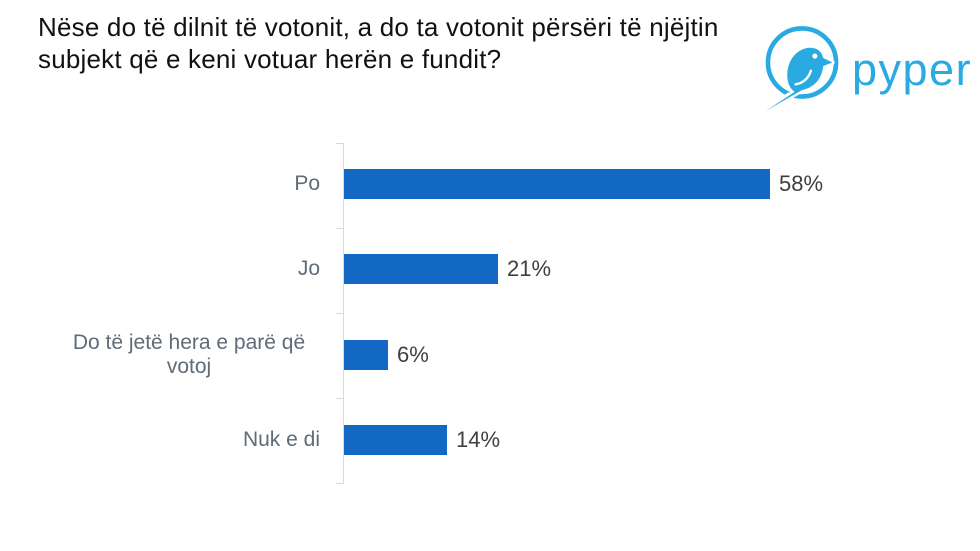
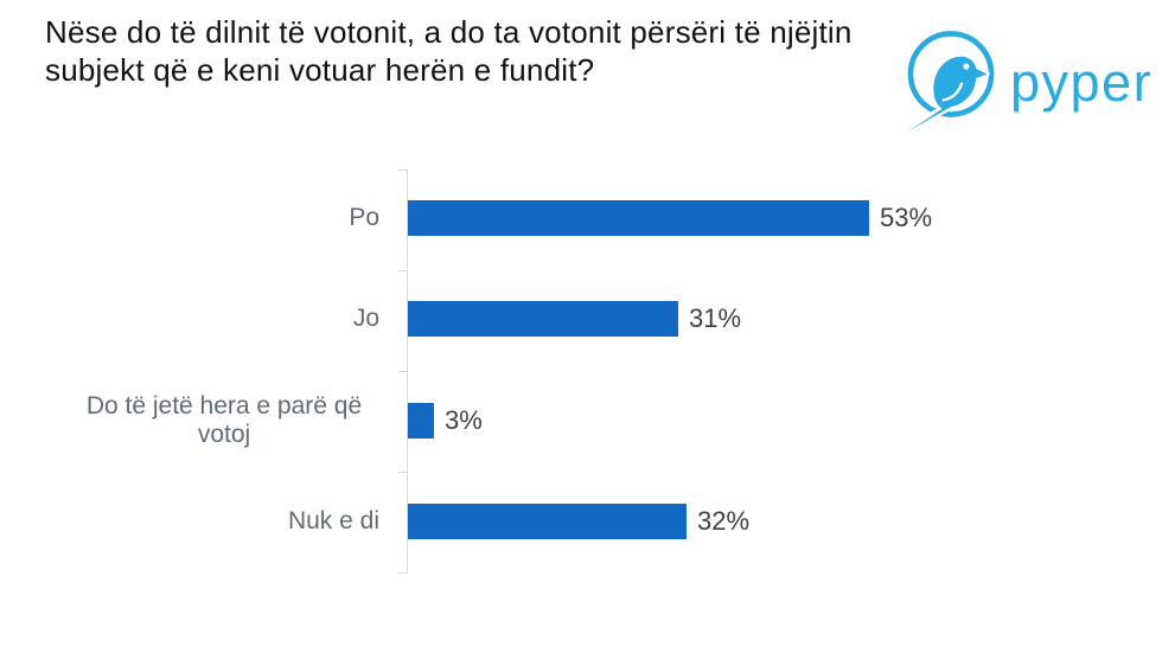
Po: 58% -> 53%
Jo: 21% -> 31%
Do të jetë hera e parë që votoj: 6% -> 3%
Nuk e di: 14% -> 32%
